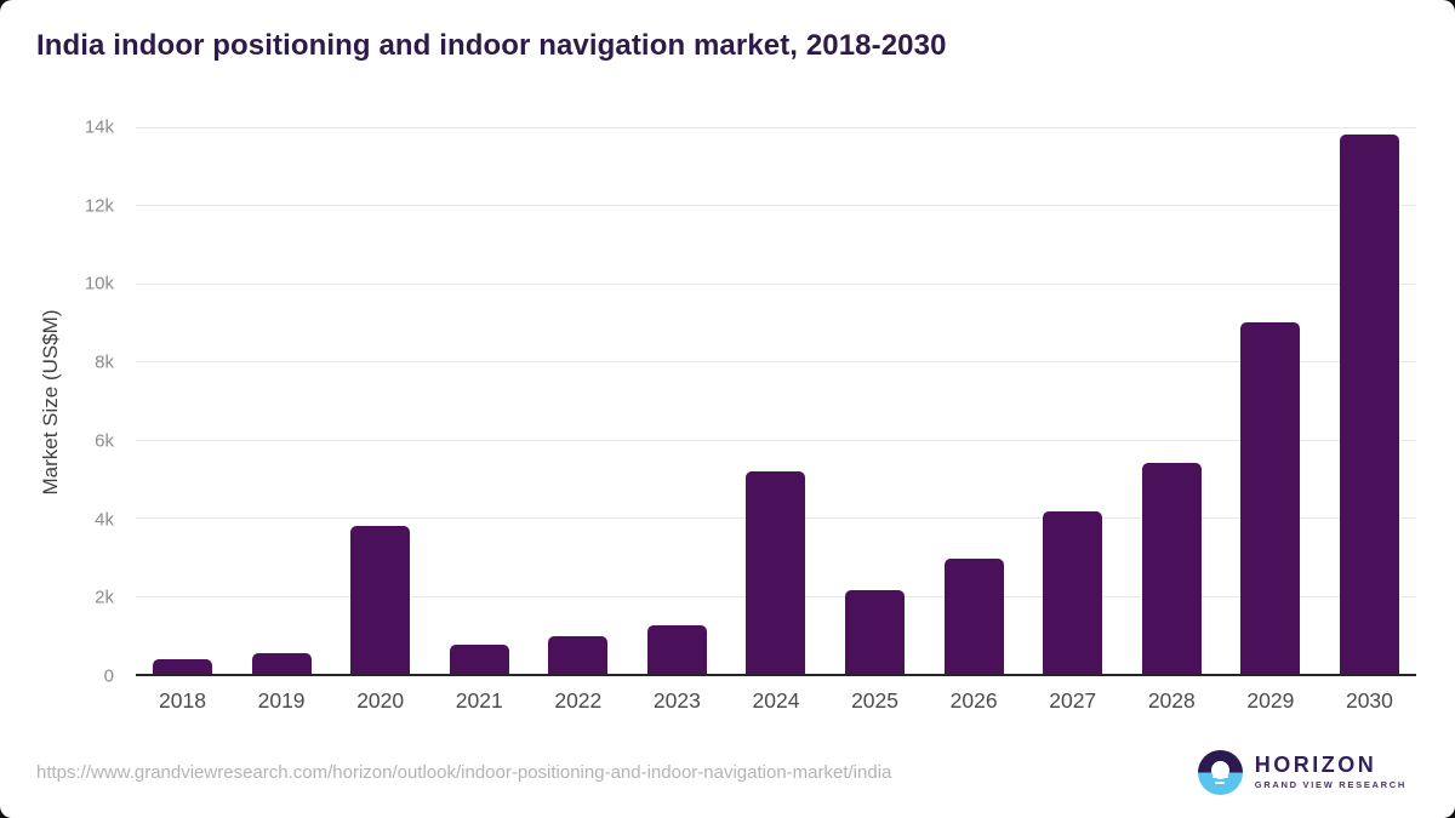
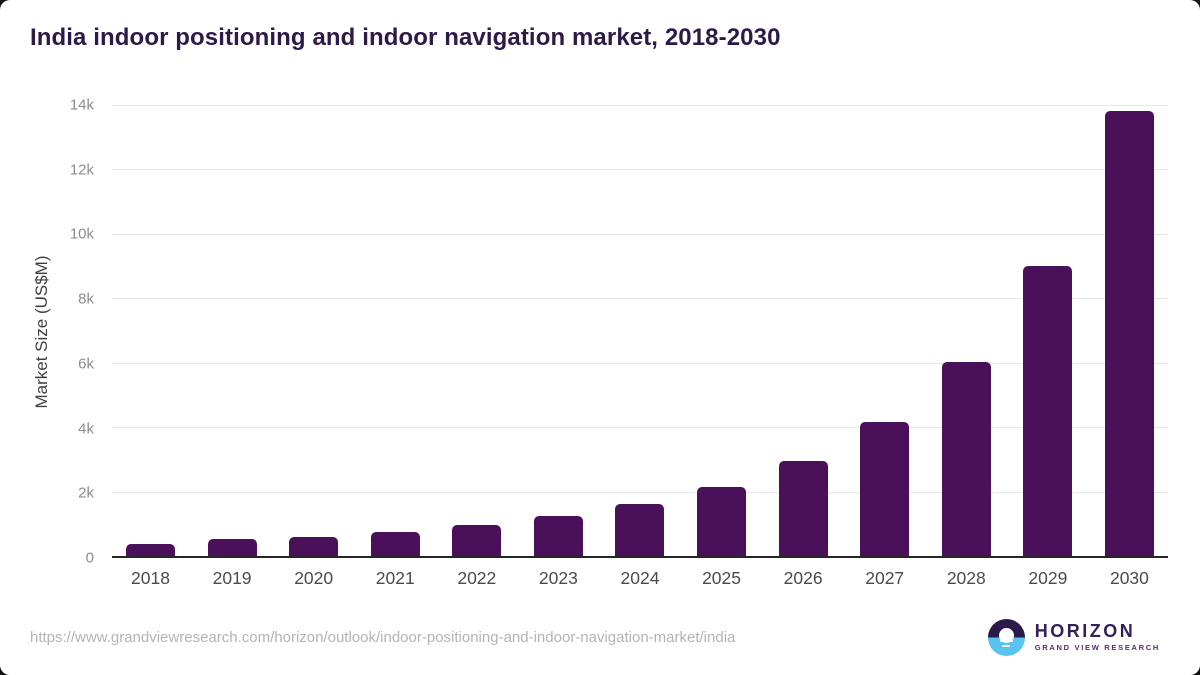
2020: 3.8k -> 0.6k
2024: 5.2k -> 1.6k
2028: 5.4k -> 6.0k
